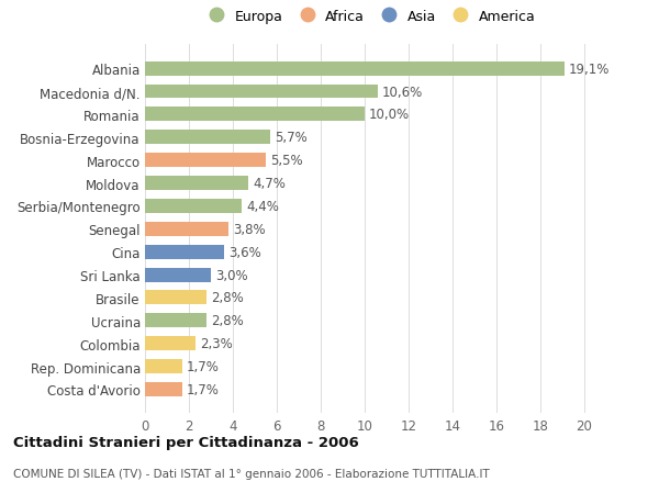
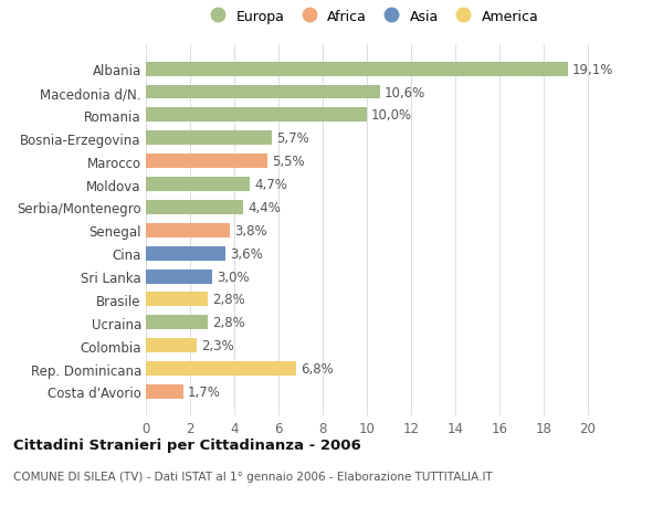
Rep. Dominicana: 1,7% -> 6,8%
